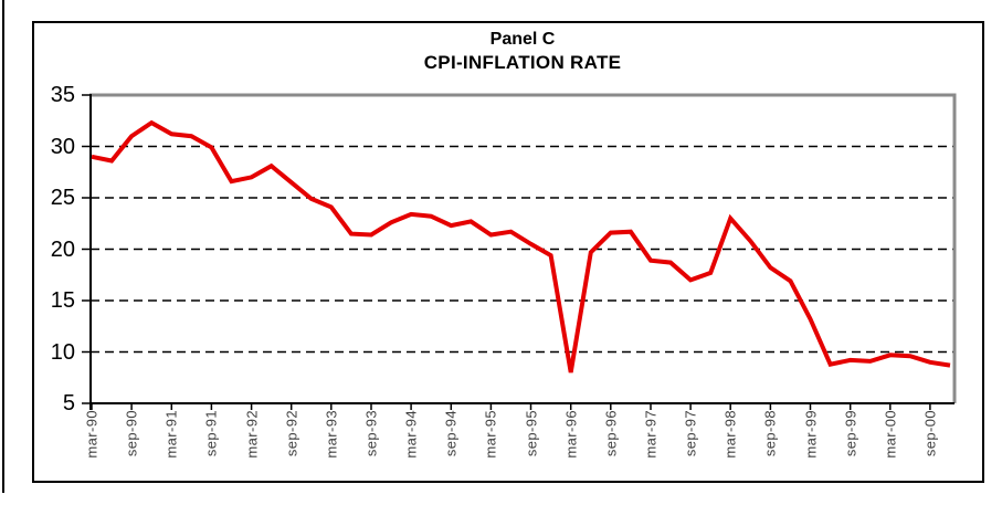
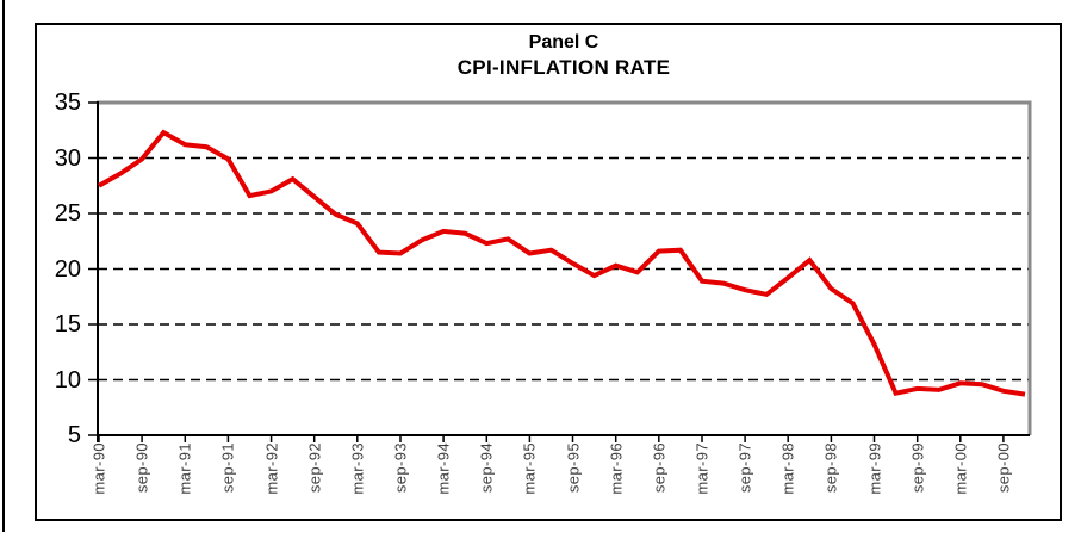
mar-90: 29 -> 28
sep-90: 31 -> 30
mar-96: 8 -> 20
sep-97: 17 -> 18
mar-98: 23 -> 19
